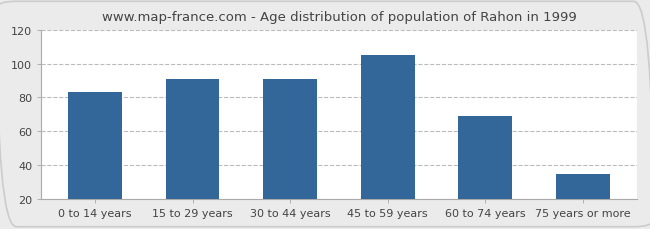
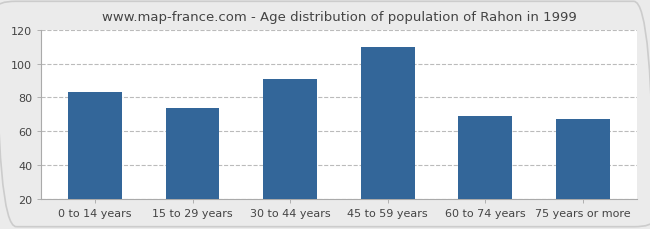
15 to 29 years: 91 -> 74
45 to 59 years: 105 -> 110
75 years or more: 35 -> 67
